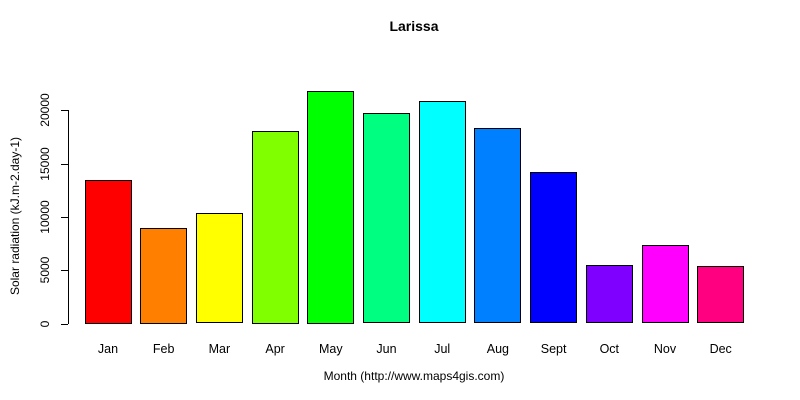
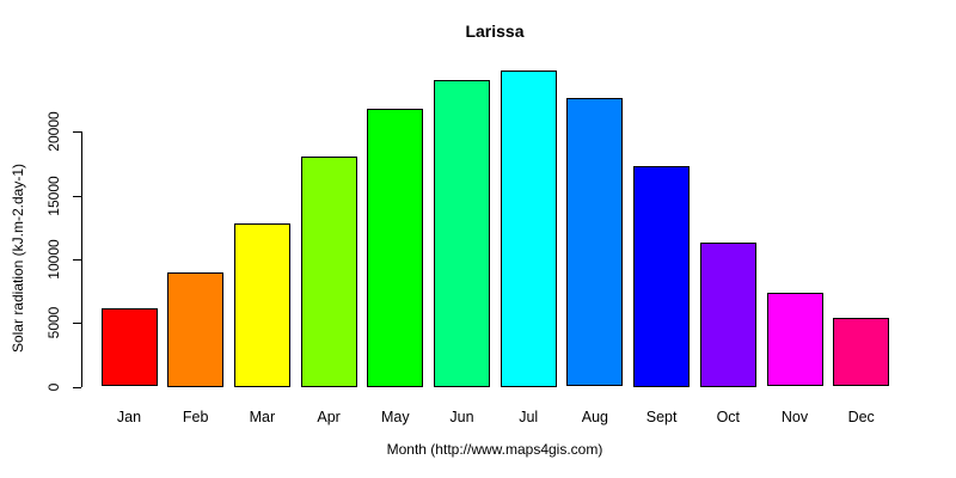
Jan: 13500 -> 6200
Mar: 10400 -> 12800
Jun: 19700 -> 24000
Jul: 20900 -> 24800
Aug: 18300 -> 22600
Sept: 14200 -> 17300
Oct: 5500 -> 11300
